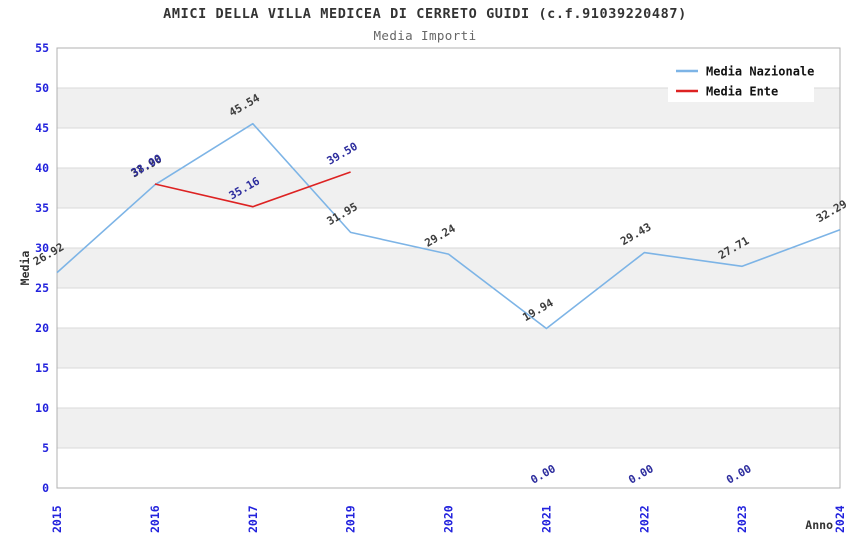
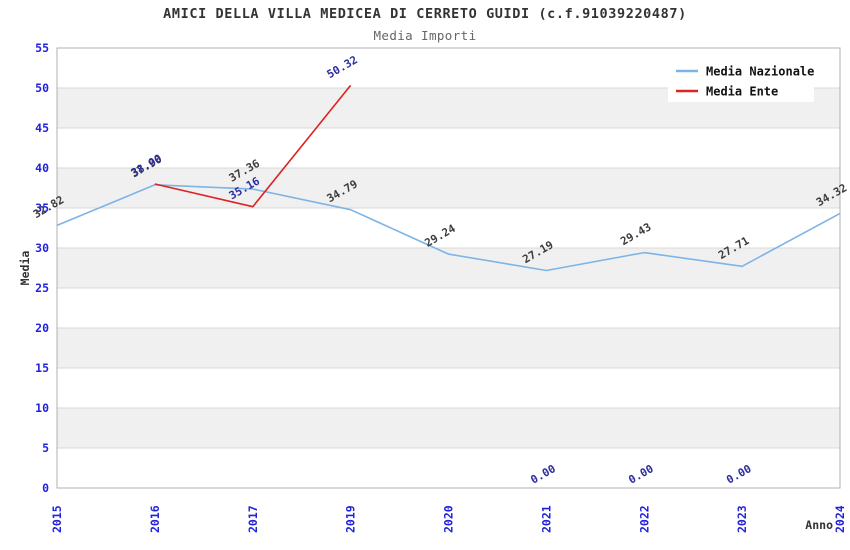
Media Nazionale/2015: 26.92 -> 32.82
Media Nazionale/2017: 45.54 -> 37.36
Media Nazionale/2019: 31.95 -> 34.79
Media Ente/2019: 39.50 -> 50.32
Media Nazionale/2021: 19.94 -> 27.19
Media Nazionale/2024: 32.29 -> 34.32
